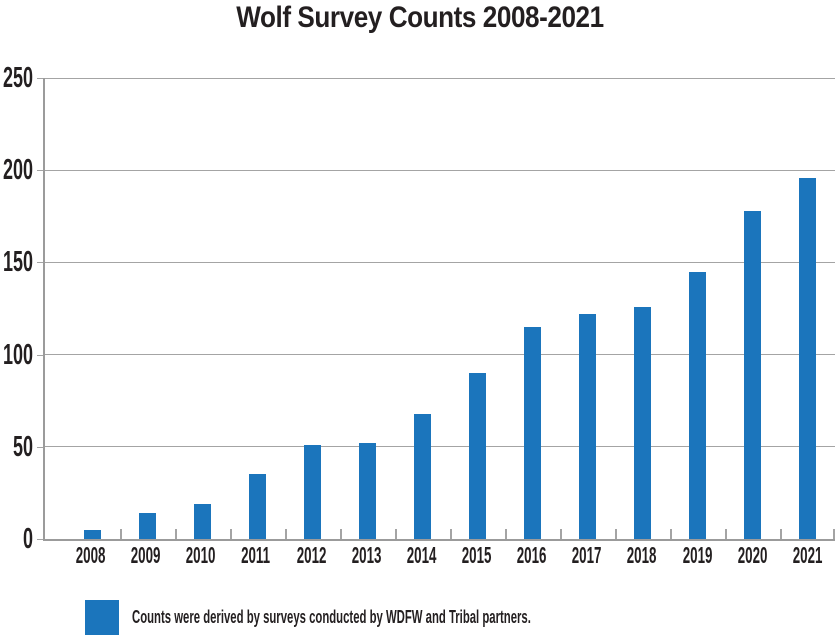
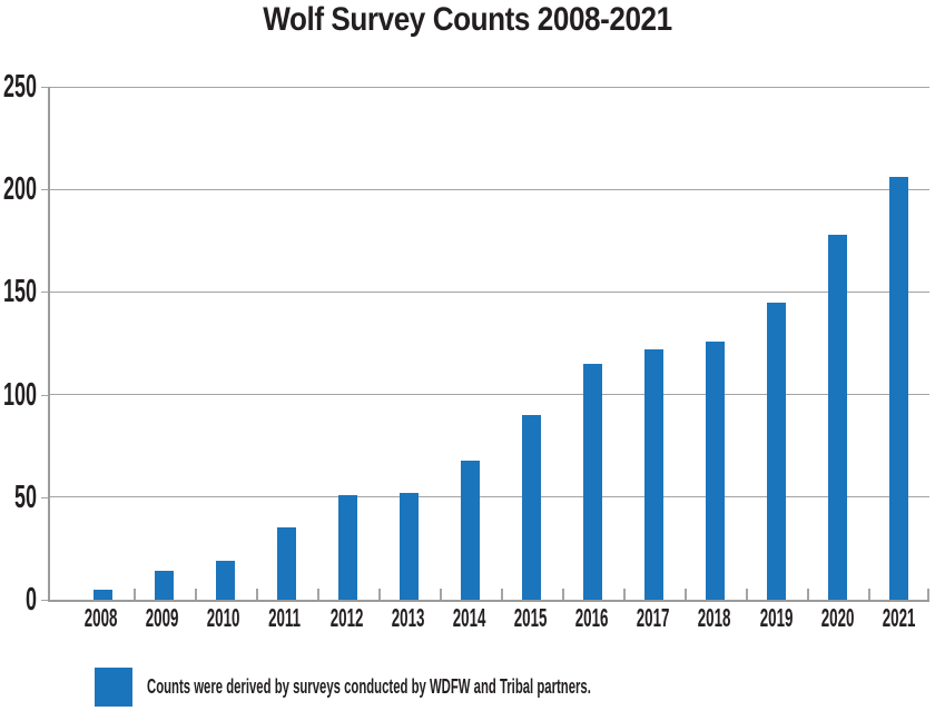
2021: 196 -> 206
